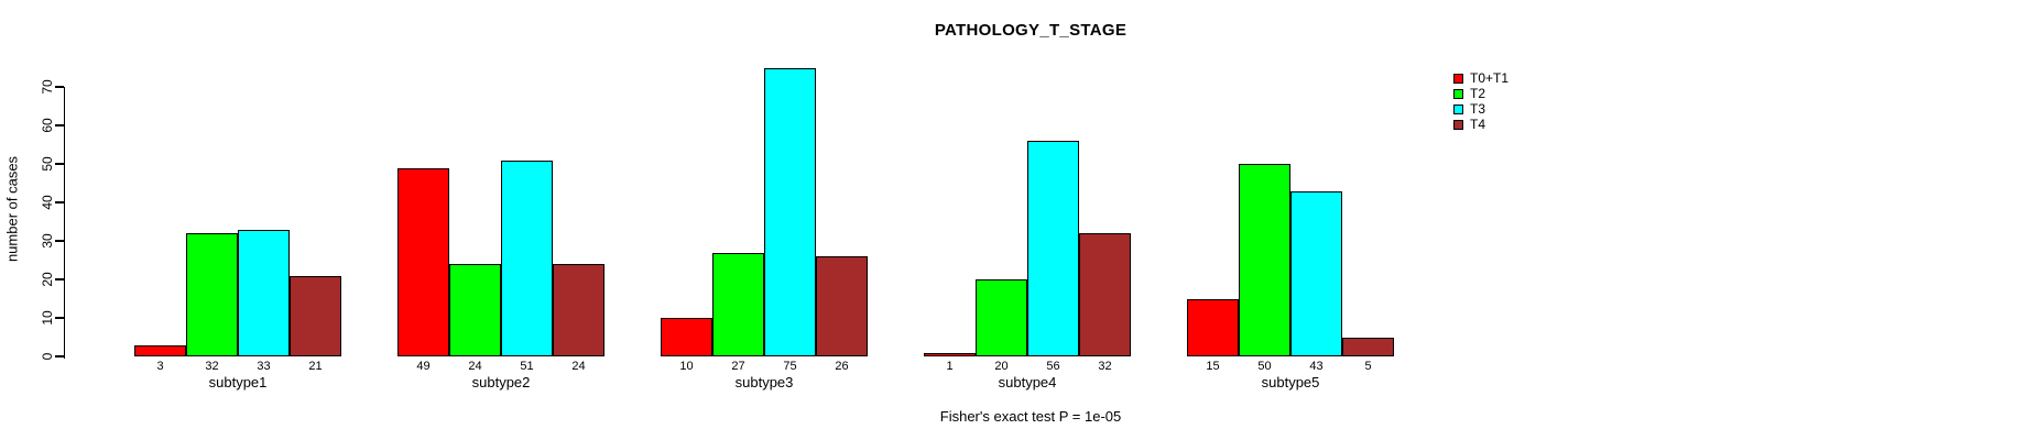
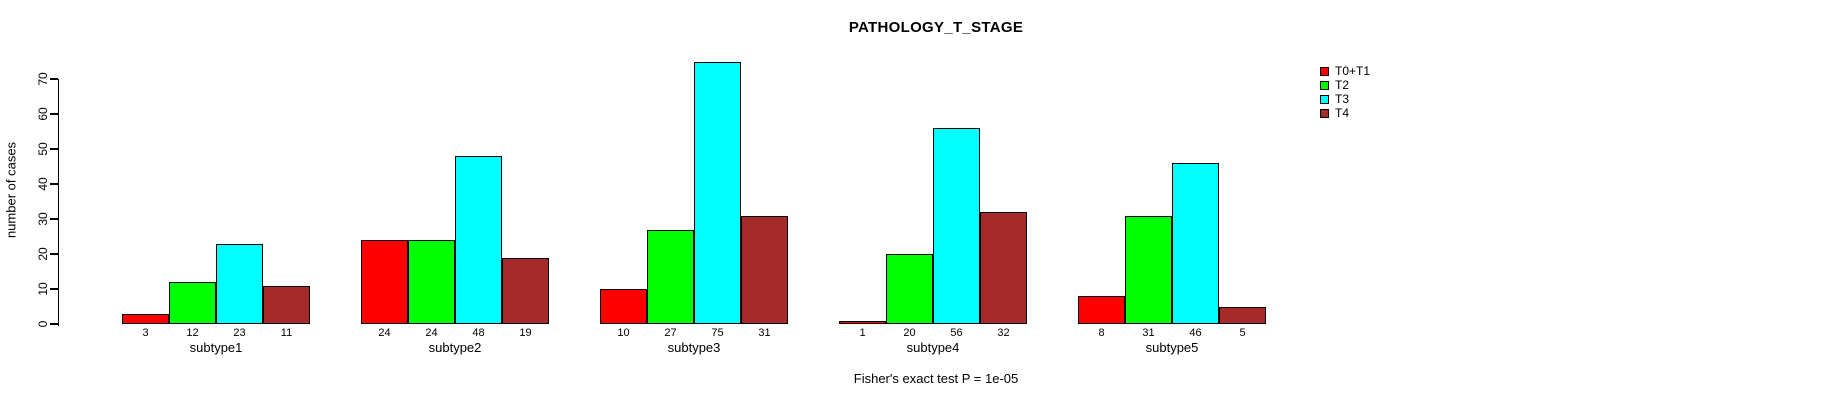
T2/subtype1: 32 -> 12
T3/subtype1: 33 -> 23
T4/subtype1: 21 -> 11
T0+T1/subtype2: 49 -> 24
T3/subtype2: 51 -> 48
T4/subtype2: 24 -> 19
T4/subtype3: 26 -> 31
T0+T1/subtype5: 15 -> 8
T2/subtype5: 50 -> 31
T3/subtype5: 43 -> 46
